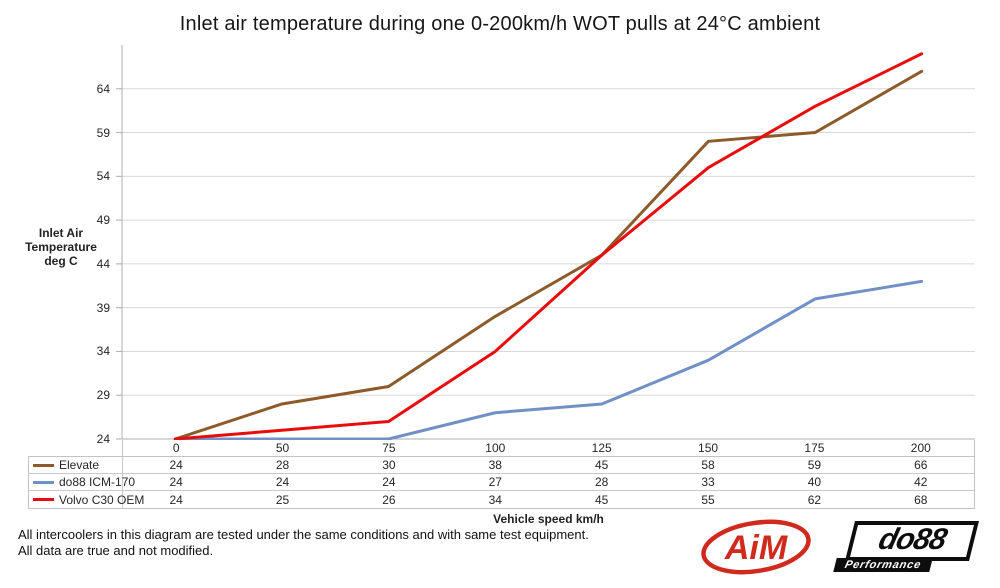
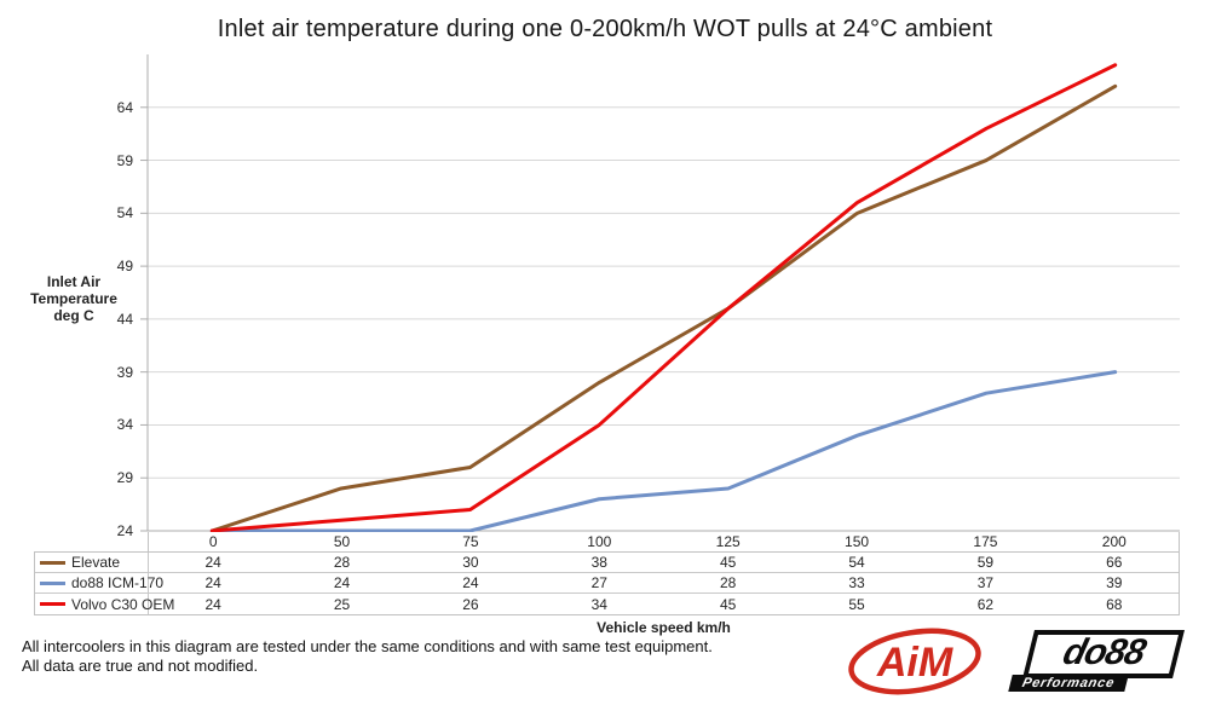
Elevate/150: 58 -> 54
do88 ICM-170/175: 40 -> 37
do88 ICM-170/200: 42 -> 39
